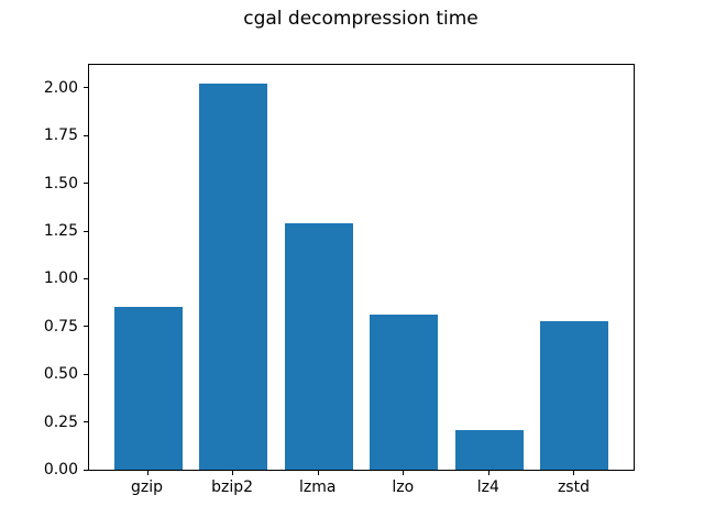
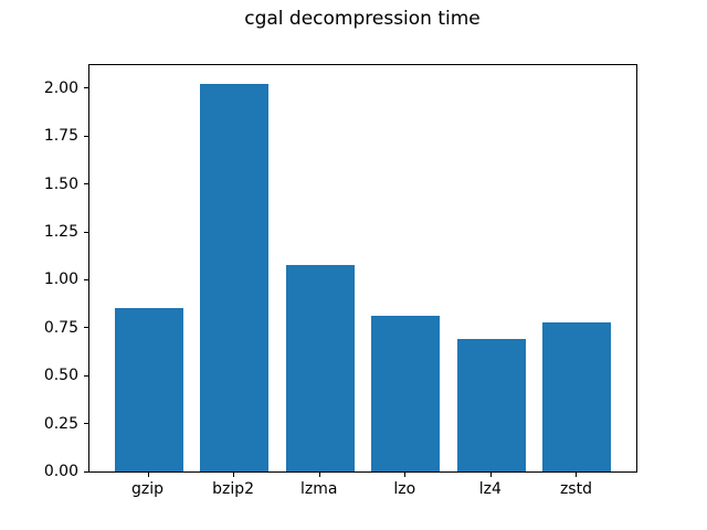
lzma: 1.29 -> 1.08
lz4: 0.21 -> 0.69
